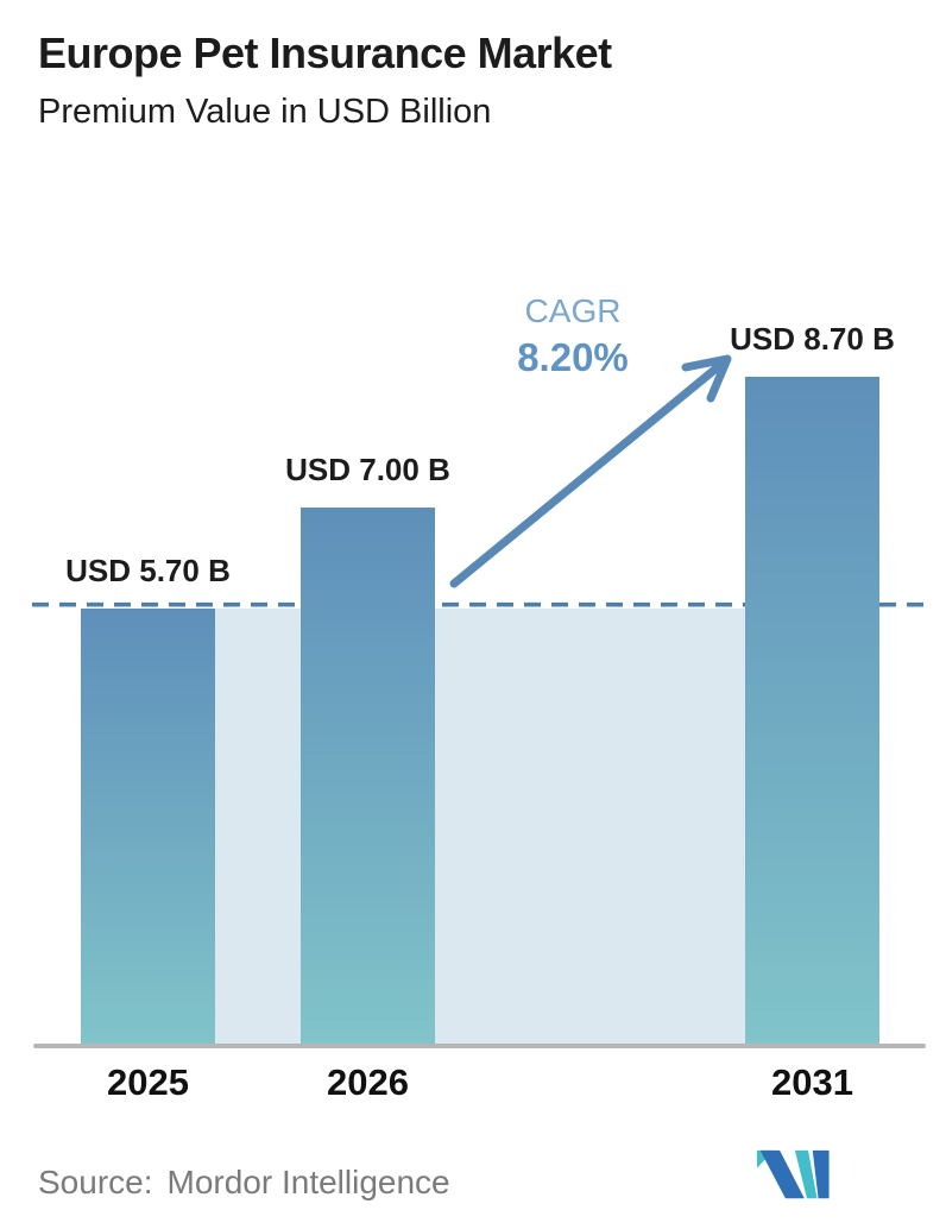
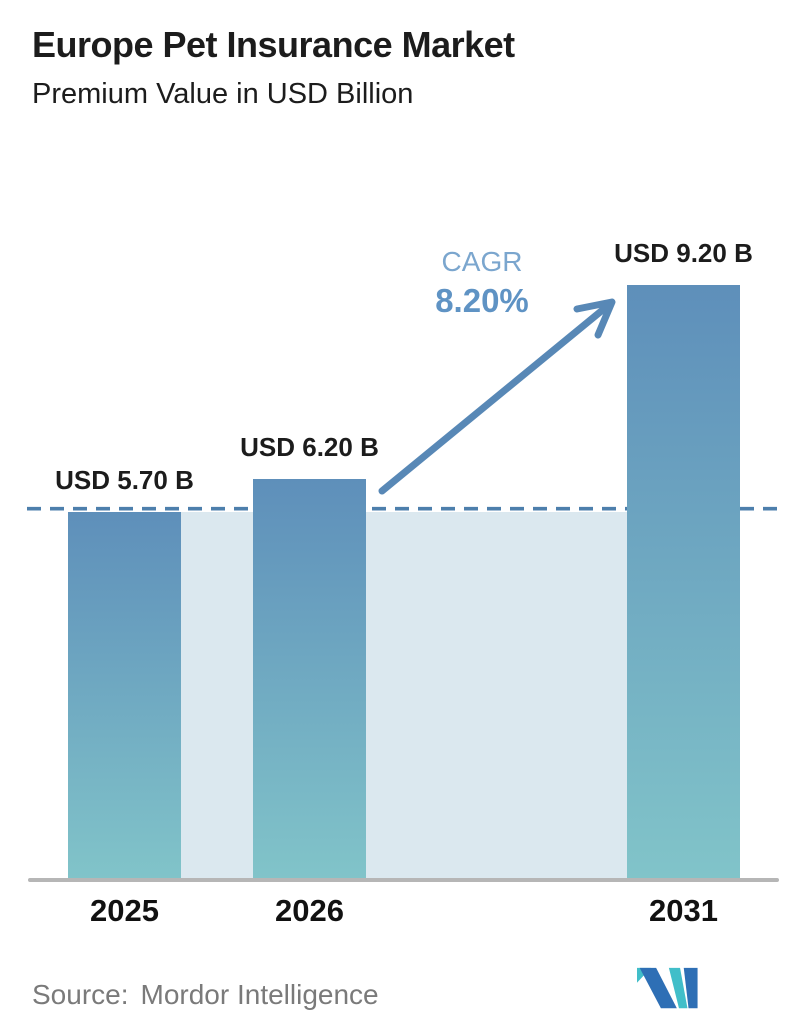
2026: 7.00 -> 6.20
2031: 8.70 -> 9.20
